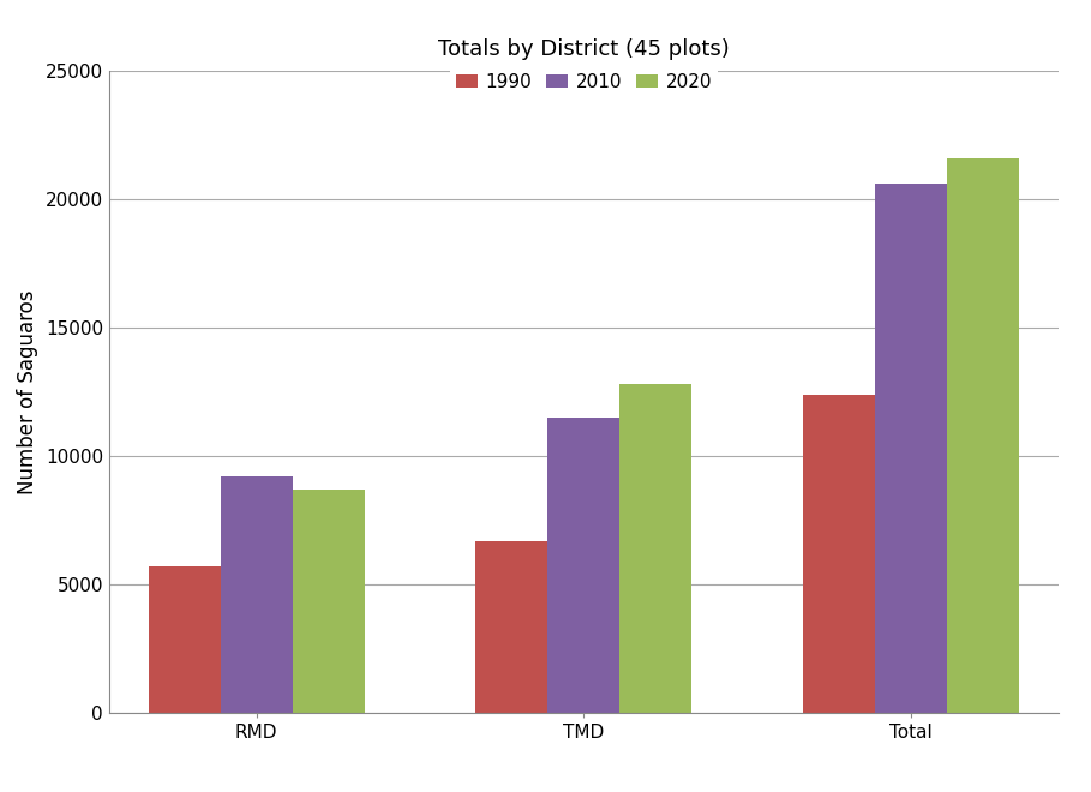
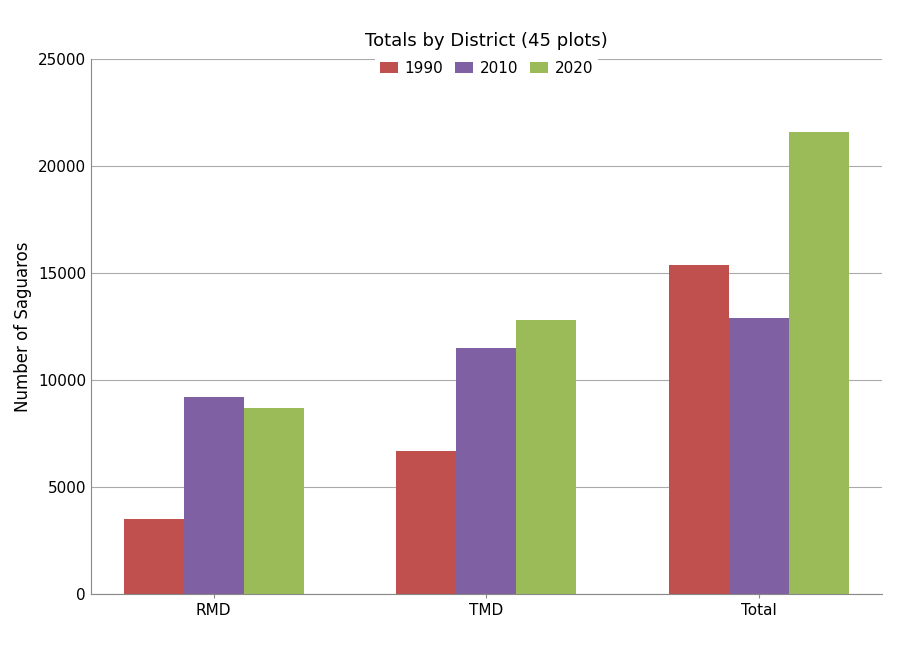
1990/RMD: 5700 -> 3500
1990/Total: 12400 -> 15400
2010/Total: 20600 -> 12900
